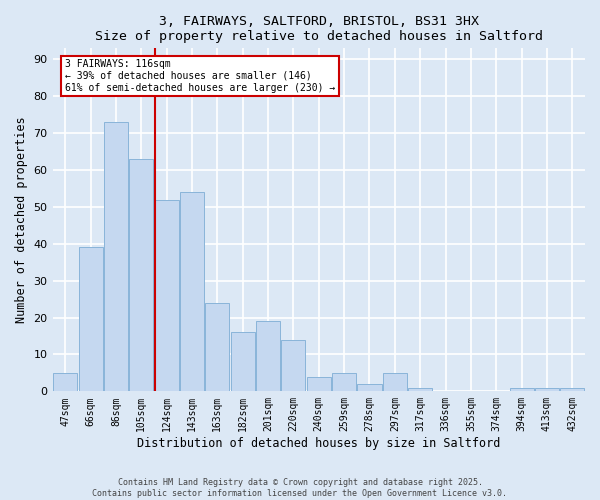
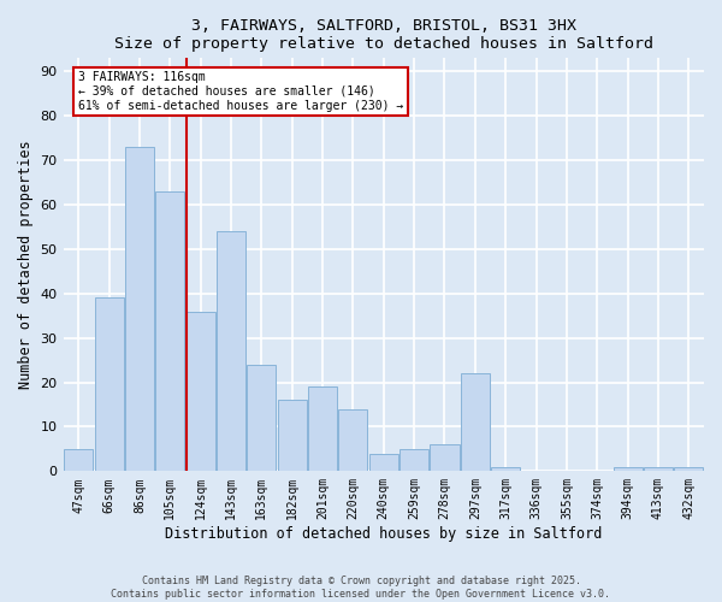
124sqm: 52 -> 36
278sqm: 2 -> 6
297sqm: 5 -> 22
